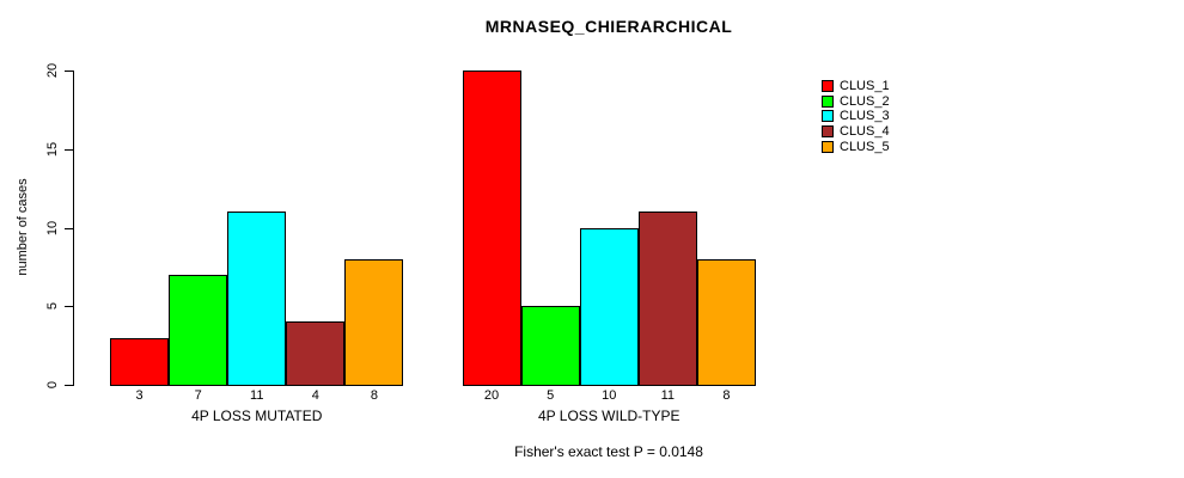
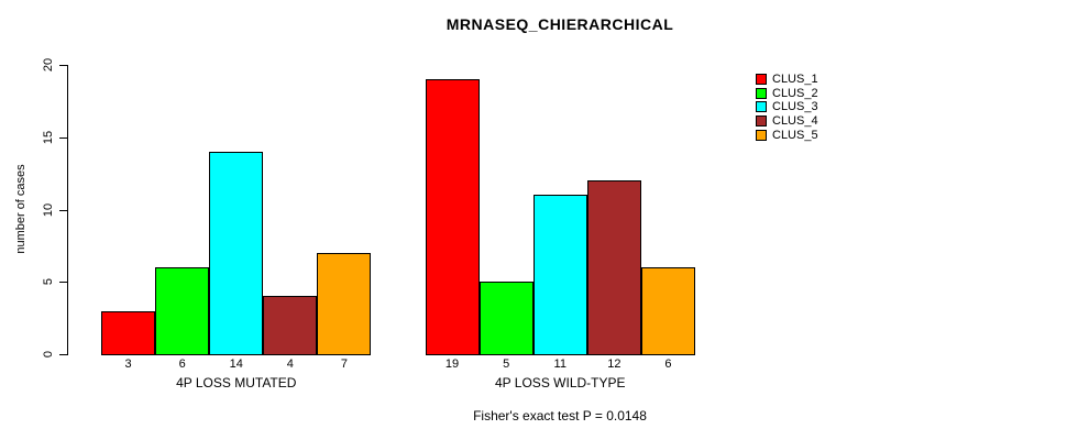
CLUS_2/4P LOSS MUTATED: 7 -> 6
CLUS_3/4P LOSS MUTATED: 11 -> 14
CLUS_5/4P LOSS MUTATED: 8 -> 7
CLUS_1/4P LOSS WILD-TYPE: 20 -> 19
CLUS_3/4P LOSS WILD-TYPE: 10 -> 11
CLUS_4/4P LOSS WILD-TYPE: 11 -> 12
CLUS_5/4P LOSS WILD-TYPE: 8 -> 6
